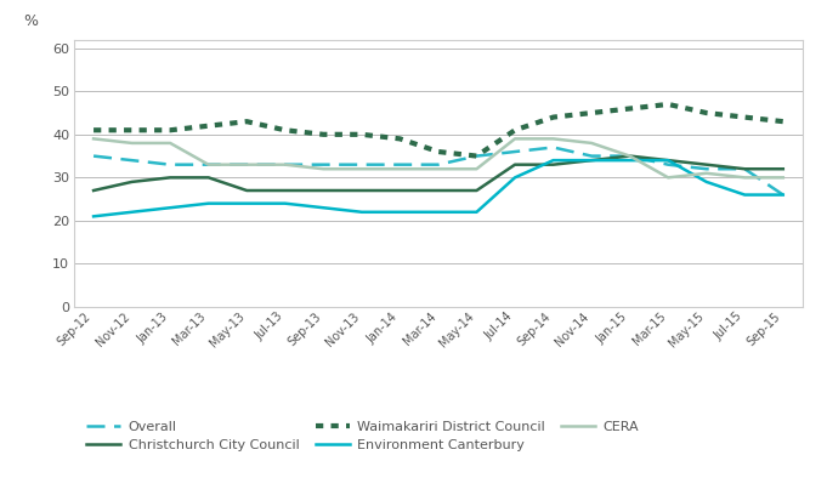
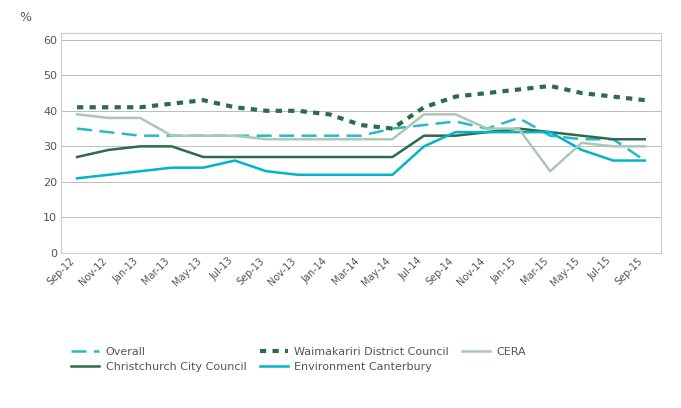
Environment Canterbury/Jul-13: 24 -> 26
CERA/Nov-14: 38 -> 35
Overall/Jan-15: 35 -> 38
CERA/Mar-15: 30 -> 23
